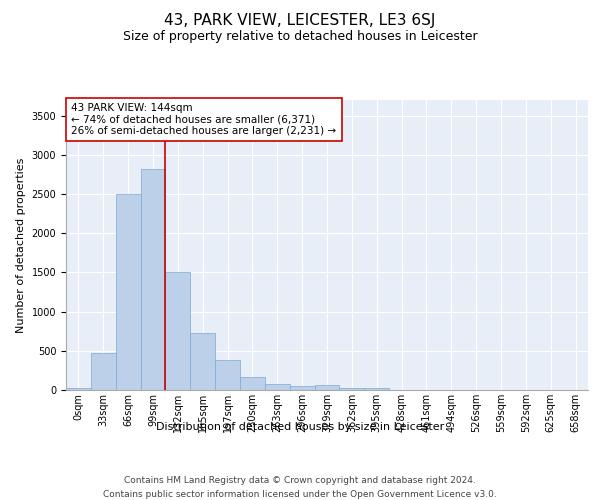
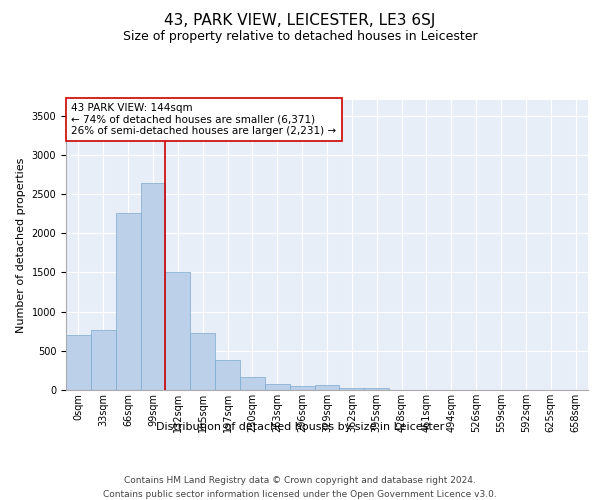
0sqm: 20 -> 700
33sqm: 470 -> 760
66sqm: 2500 -> 2260
99sqm: 2820 -> 2640
